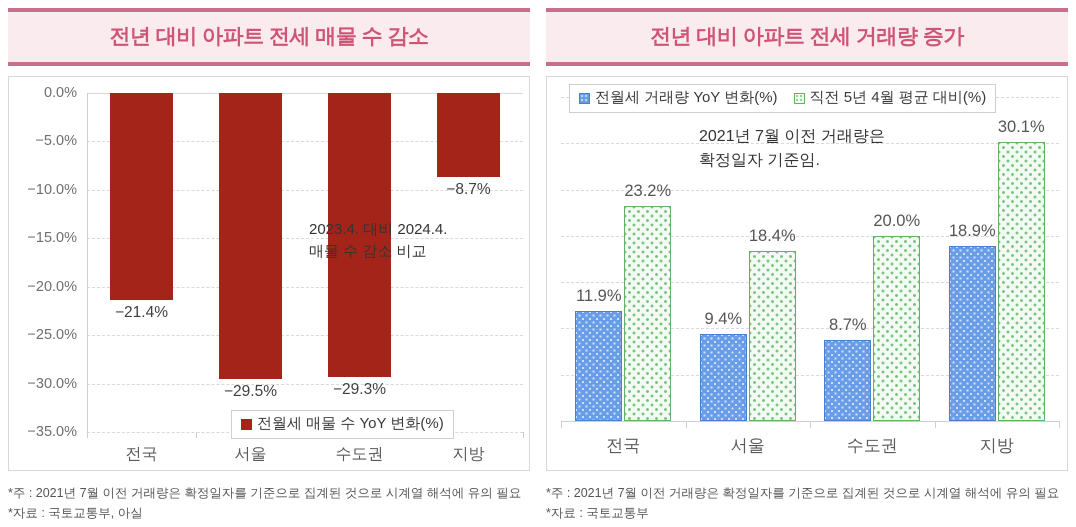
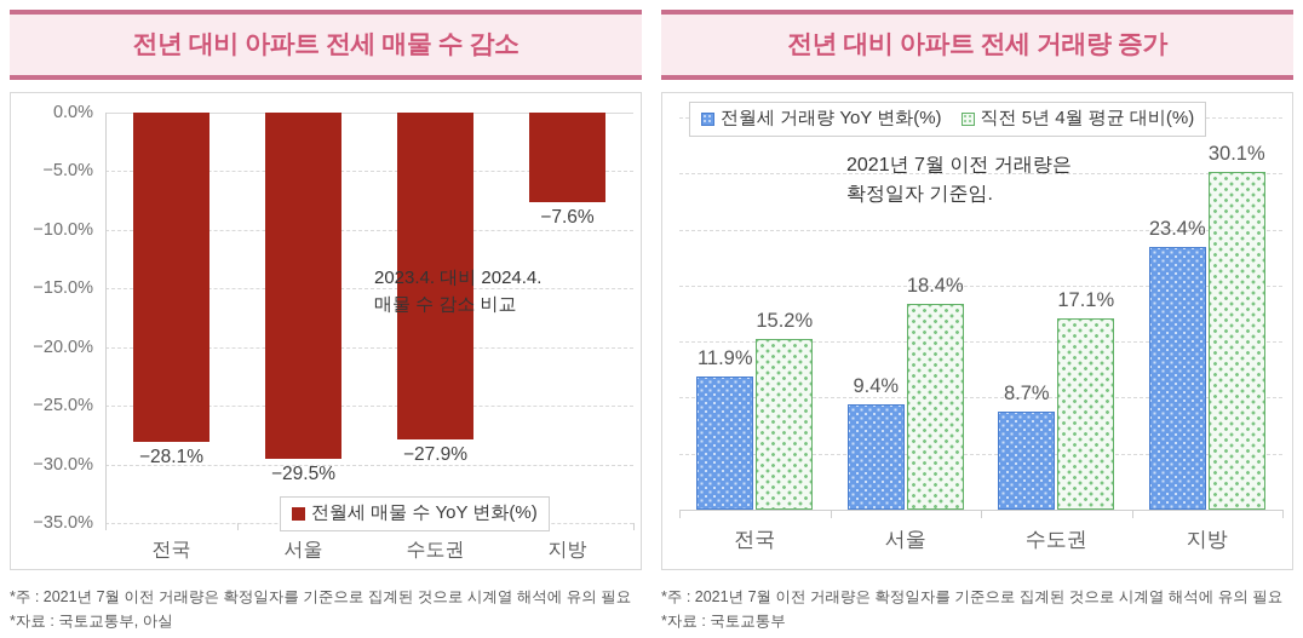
전년 대비 아파트 전세 매물 수 감소/전국: −21.4% -> −28.1%
전년 대비 아파트 전세 매물 수 감소/수도권: −29.3% -> −27.9%
전년 대비 아파트 전세 매물 수 감소/지방: −8.7% -> −7.6%
전년 대비 아파트 전세 거래량 증가/직전 5년 4월 평균 대비(%)/전국: 23.2% -> 15.2%
전년 대비 아파트 전세 거래량 증가/직전 5년 4월 평균 대비(%)/수도권: 20.0% -> 17.1%
전년 대비 아파트 전세 거래량 증가/전월세 거래량 YoY 변화(%)/지방: 18.9% -> 23.4%
